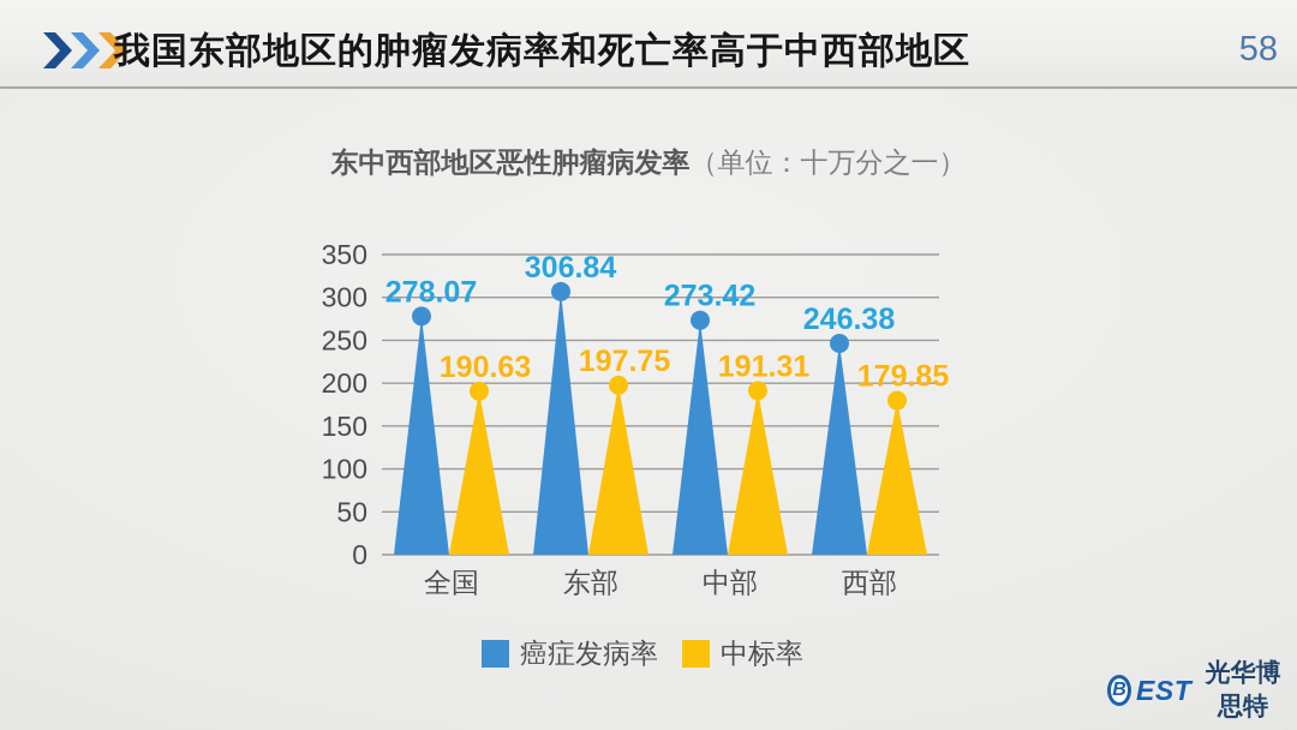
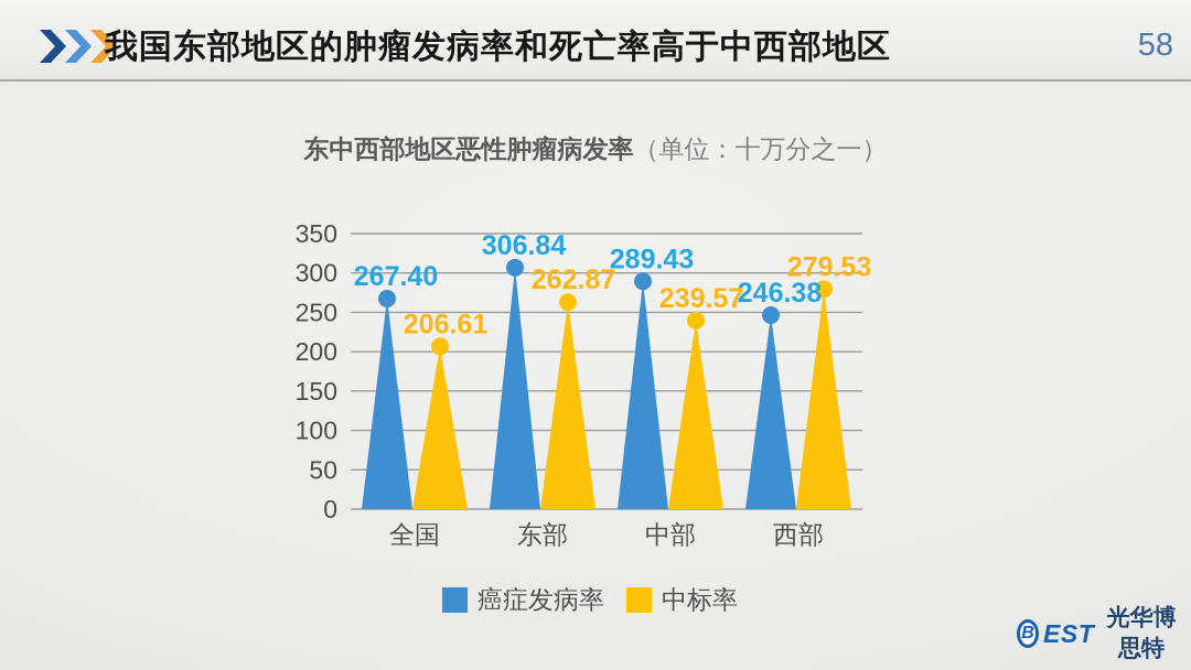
癌症发病率/全国: 278.07 -> 267.40
中标率/全国: 190.63 -> 206.61
中标率/东部: 197.75 -> 262.87
癌症发病率/中部: 273.42 -> 289.43
中标率/中部: 191.31 -> 239.57
中标率/西部: 179.85 -> 279.53
